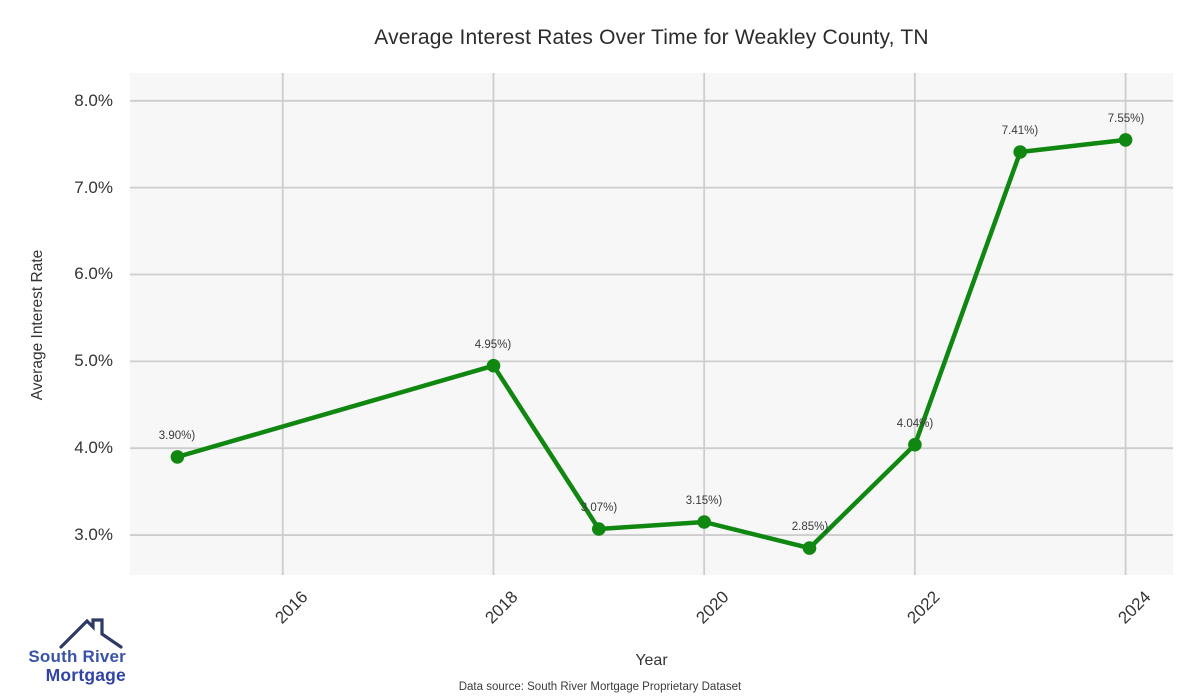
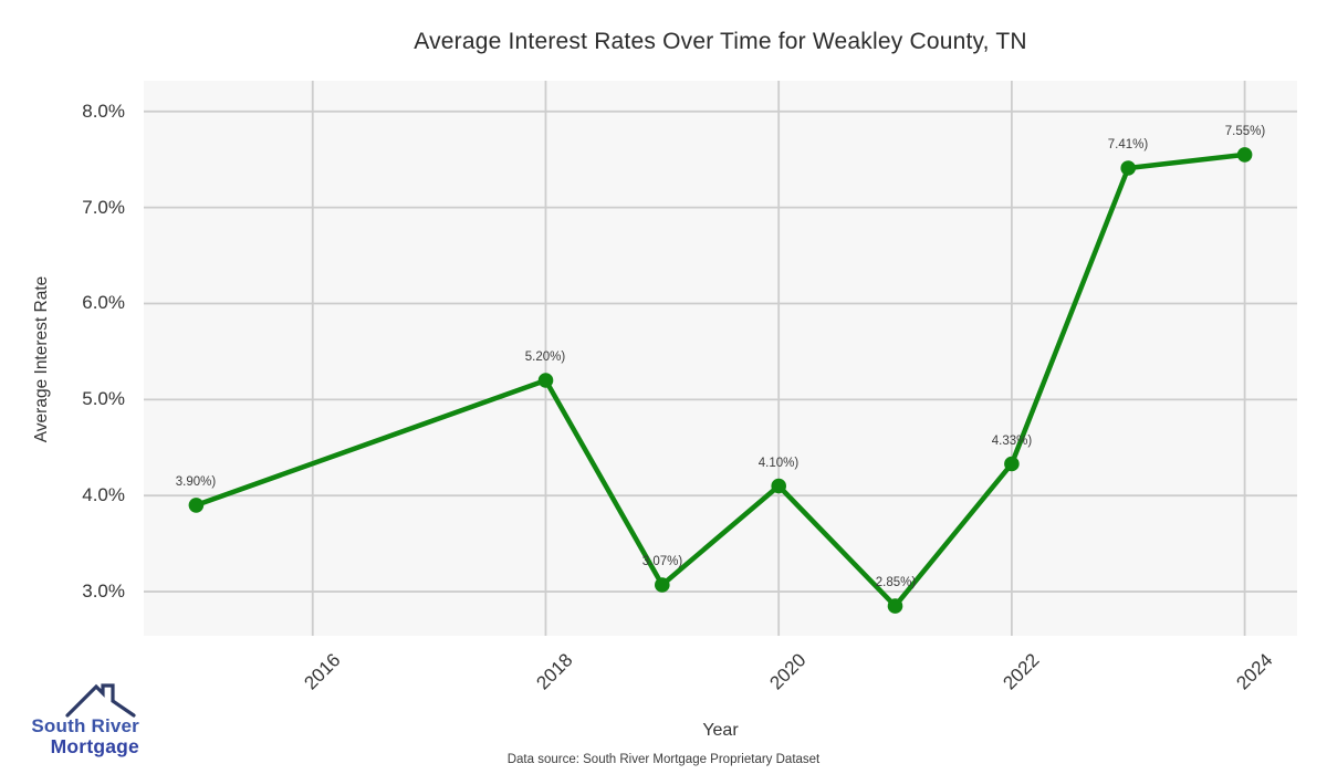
2018: 4.95% -> 5.20%
2020: 3.15% -> 4.10%
2022: 4.04% -> 4.33%
